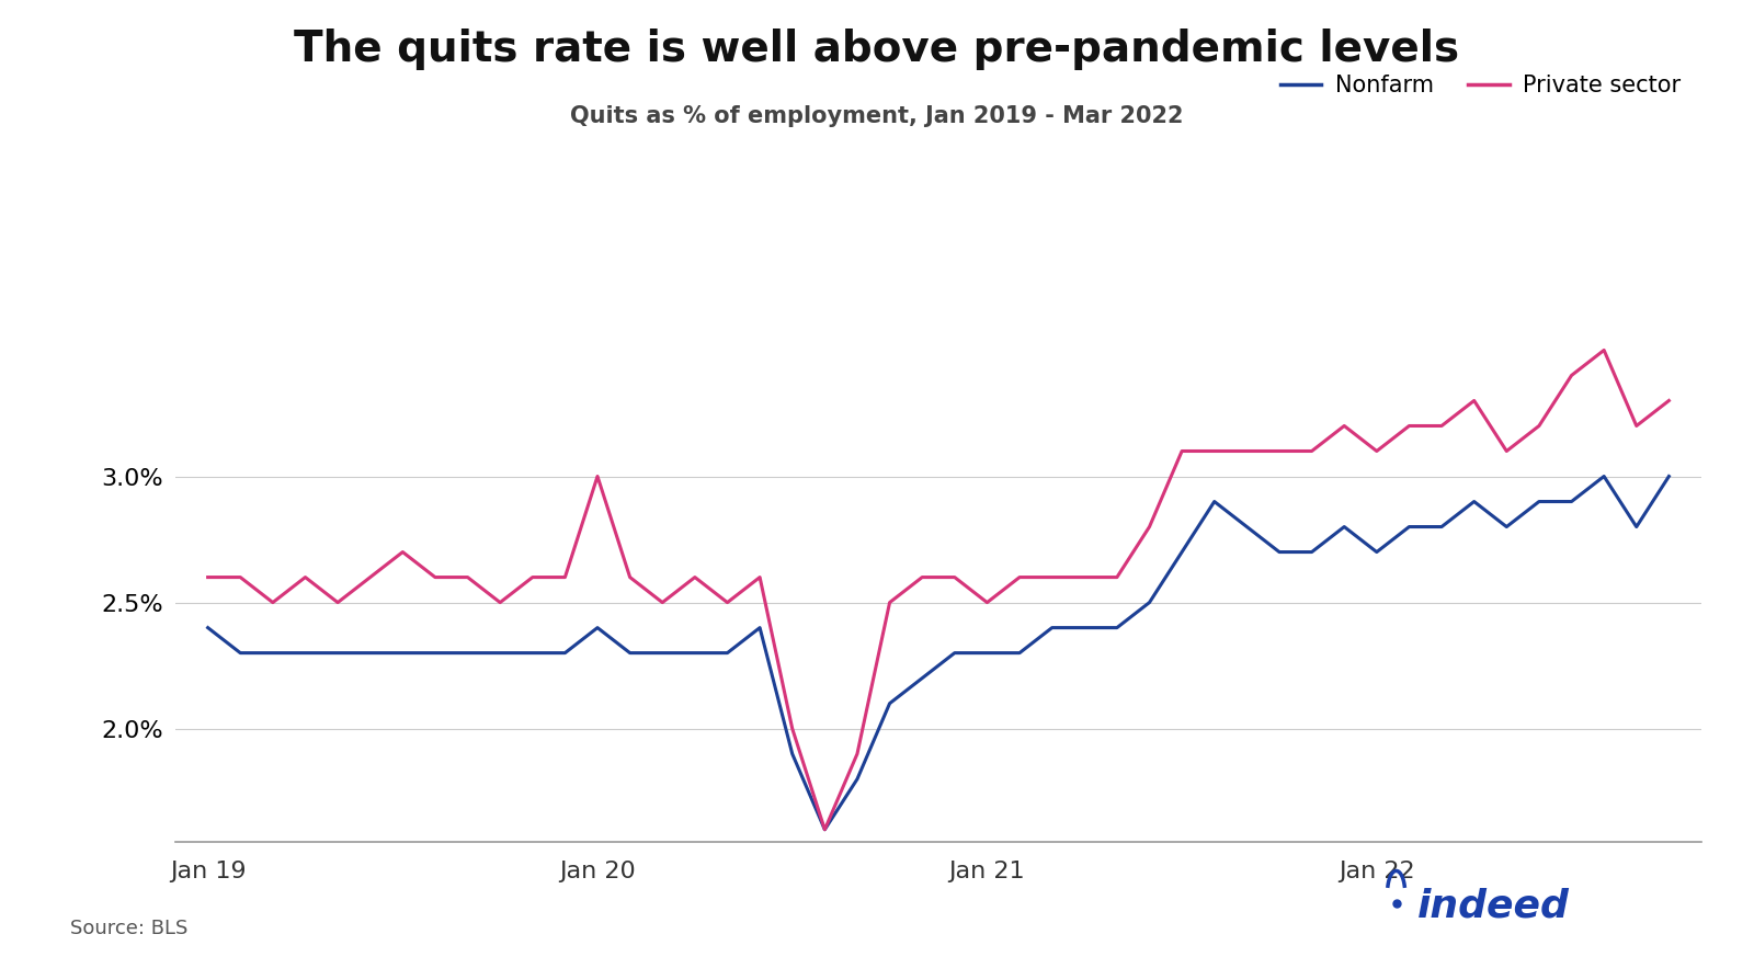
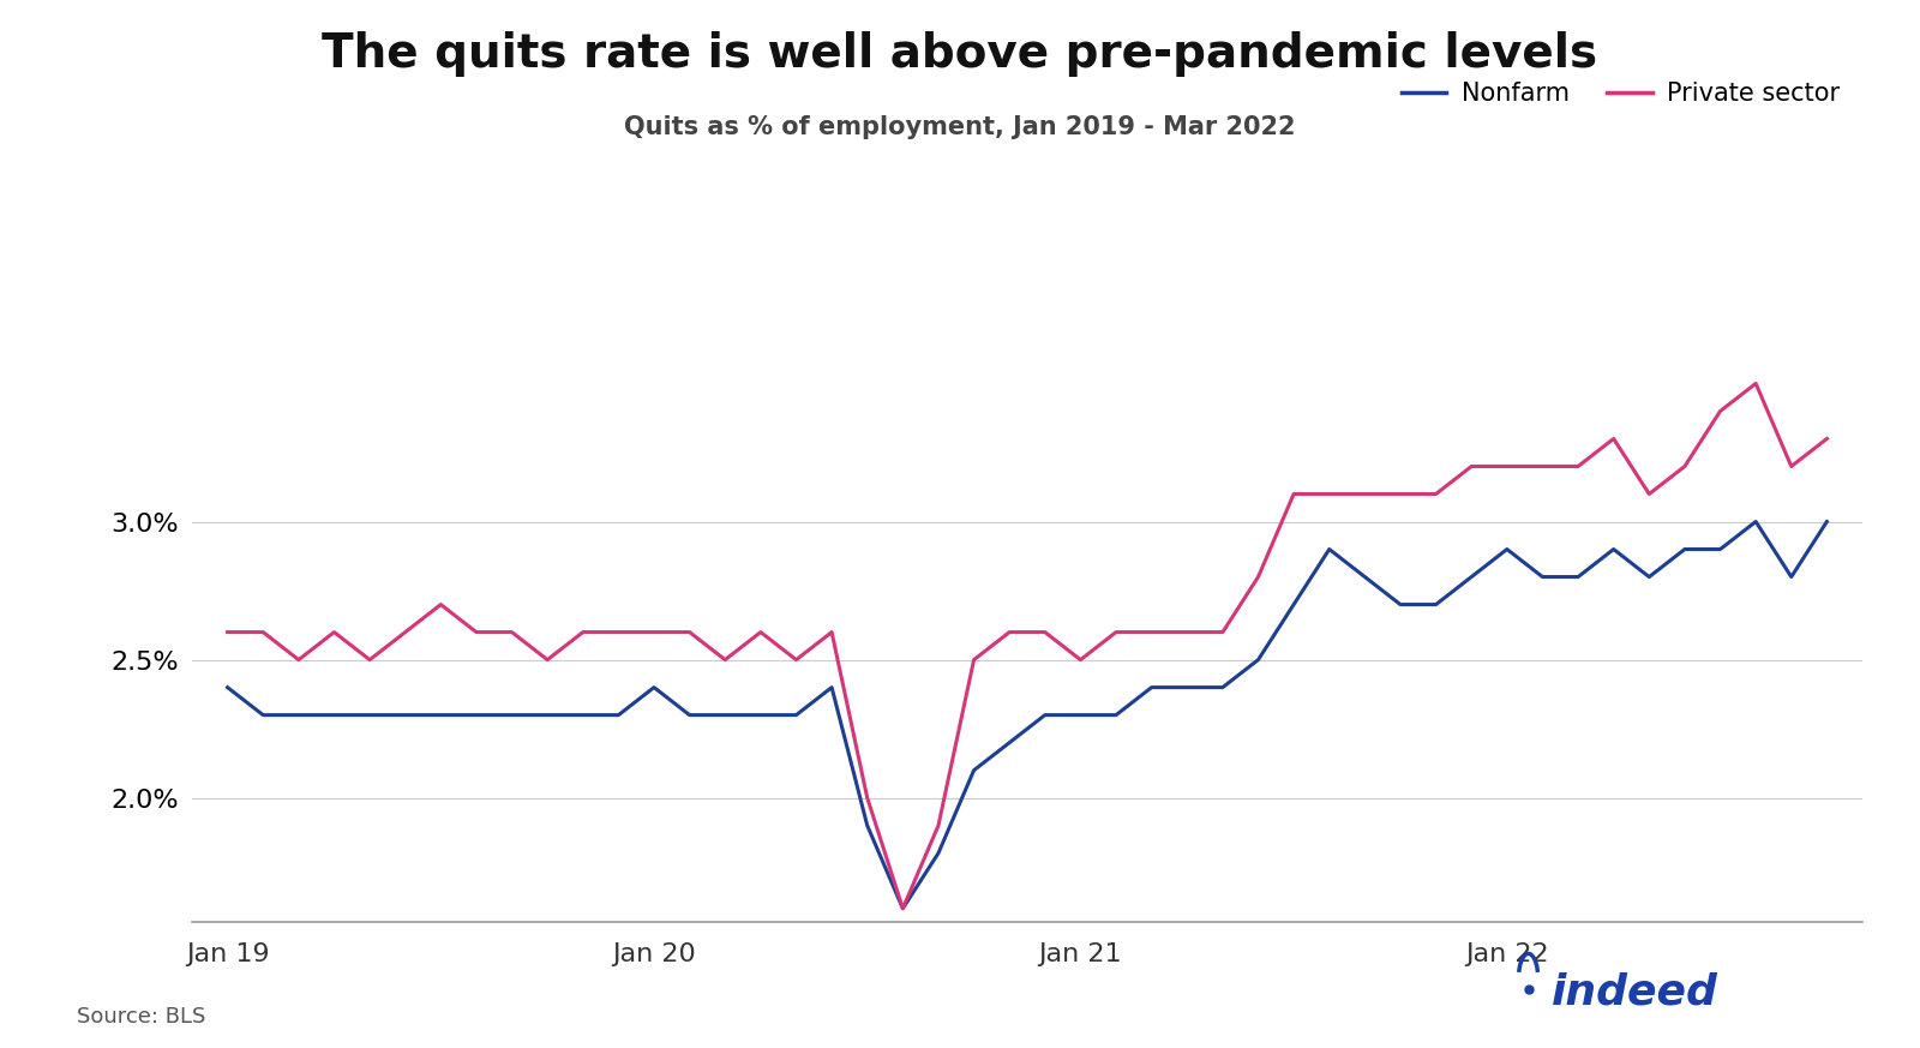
Private sector/Jan 20: 3.0% -> 2.6%
Nonfarm/Jan 22: 2.7% -> 2.9%
Private sector/Jan 22: 3.1% -> 3.2%
